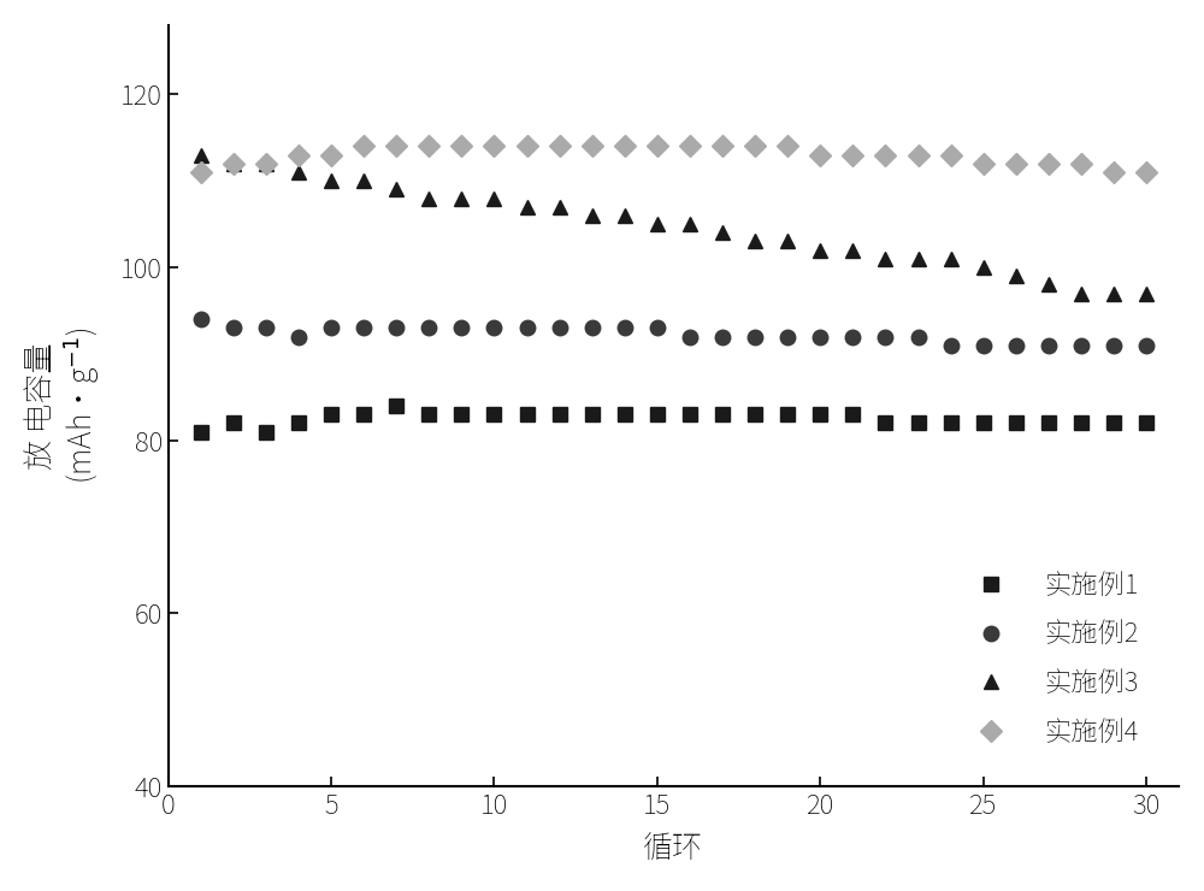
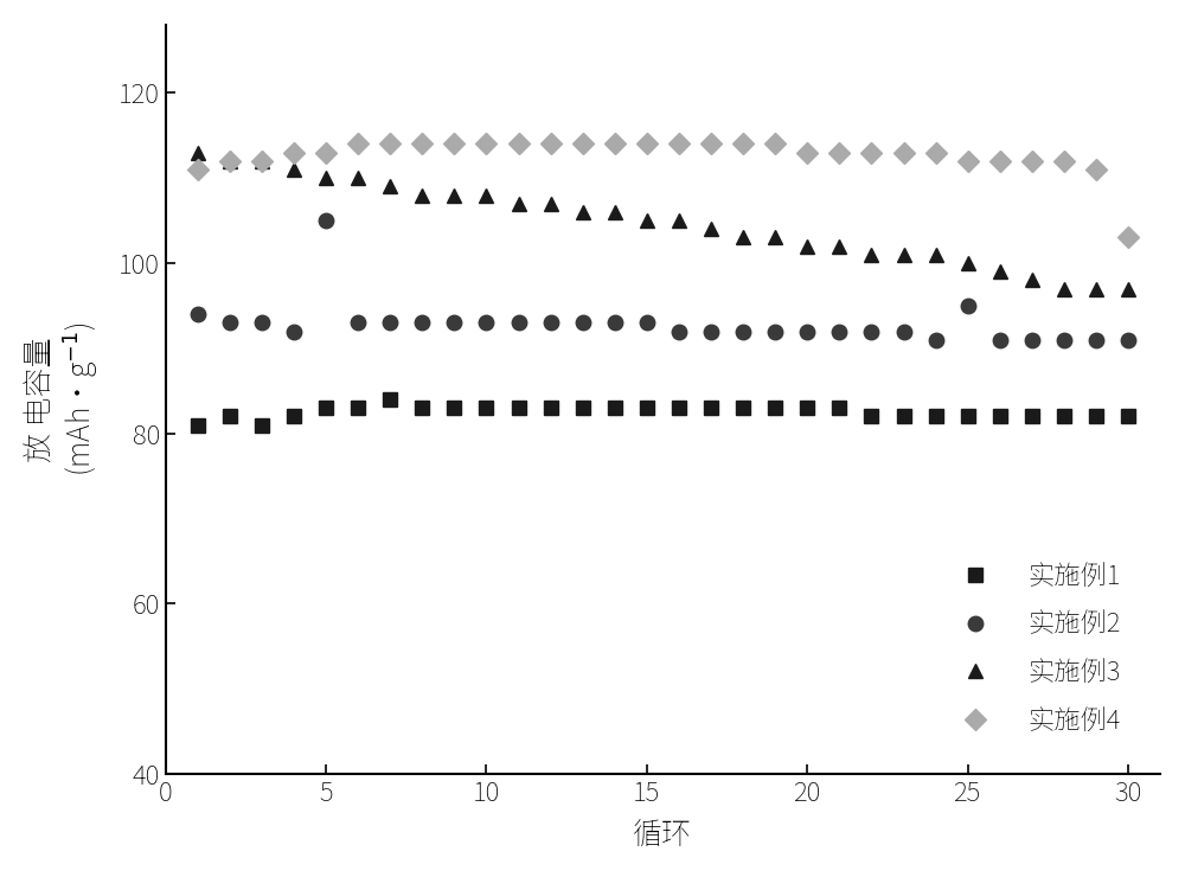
实施例2/5: 93 -> 105
实施例2/25: 91 -> 95
实施例4/30: 111 -> 103
